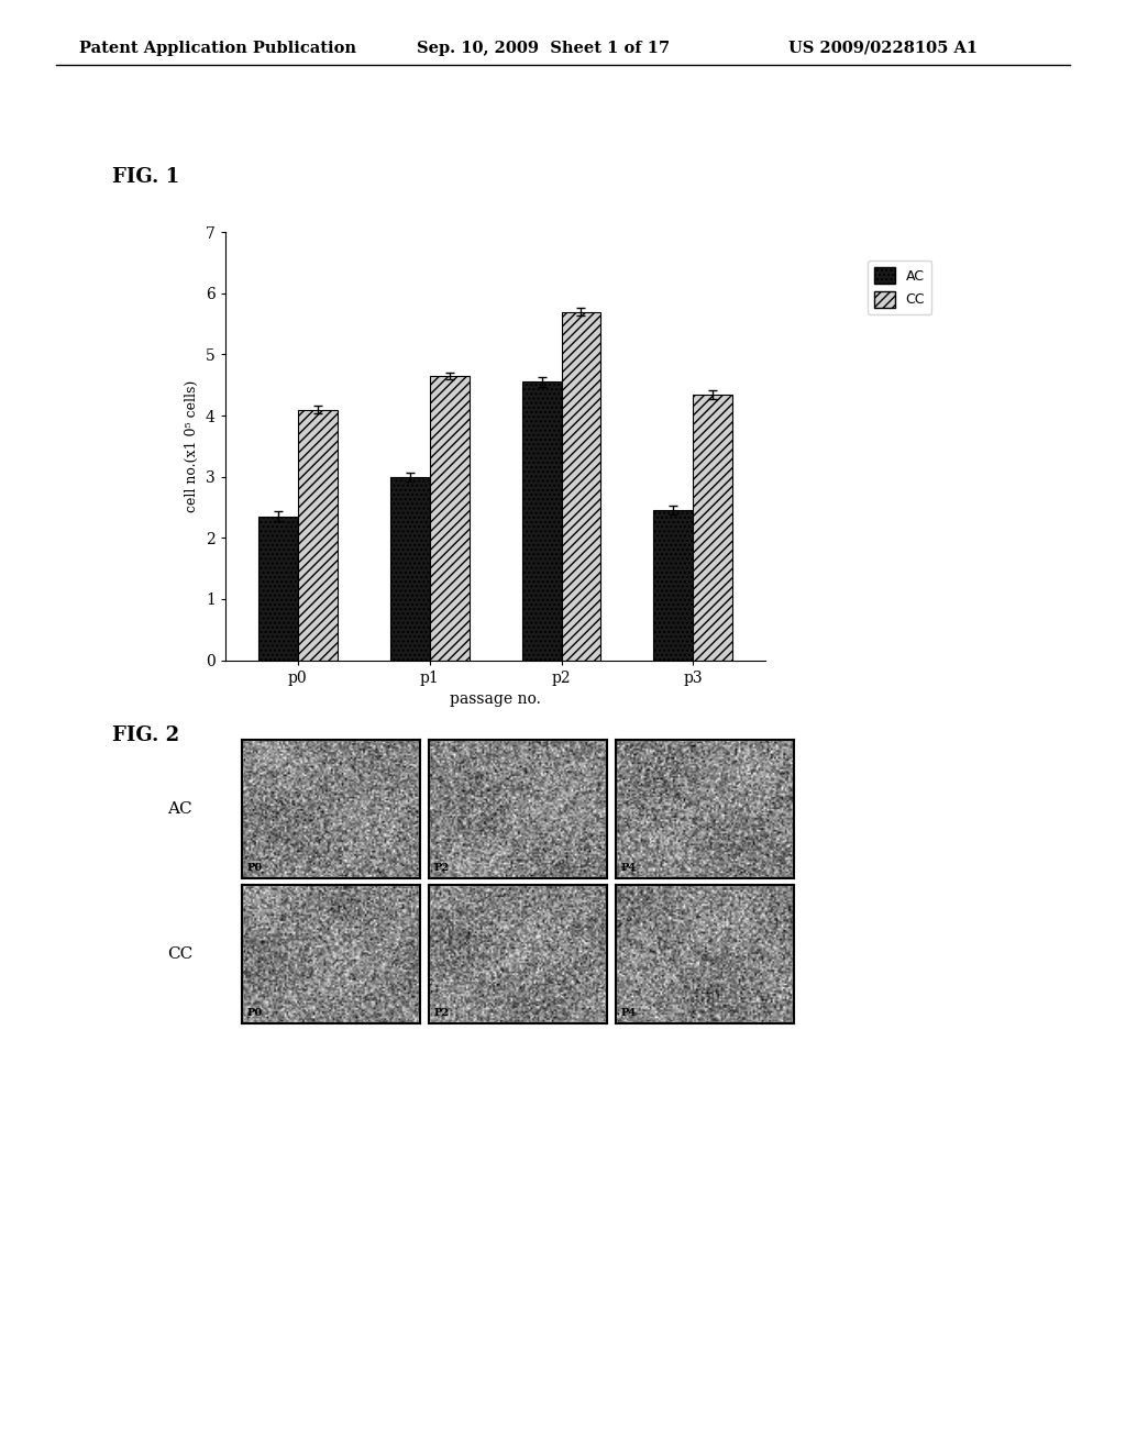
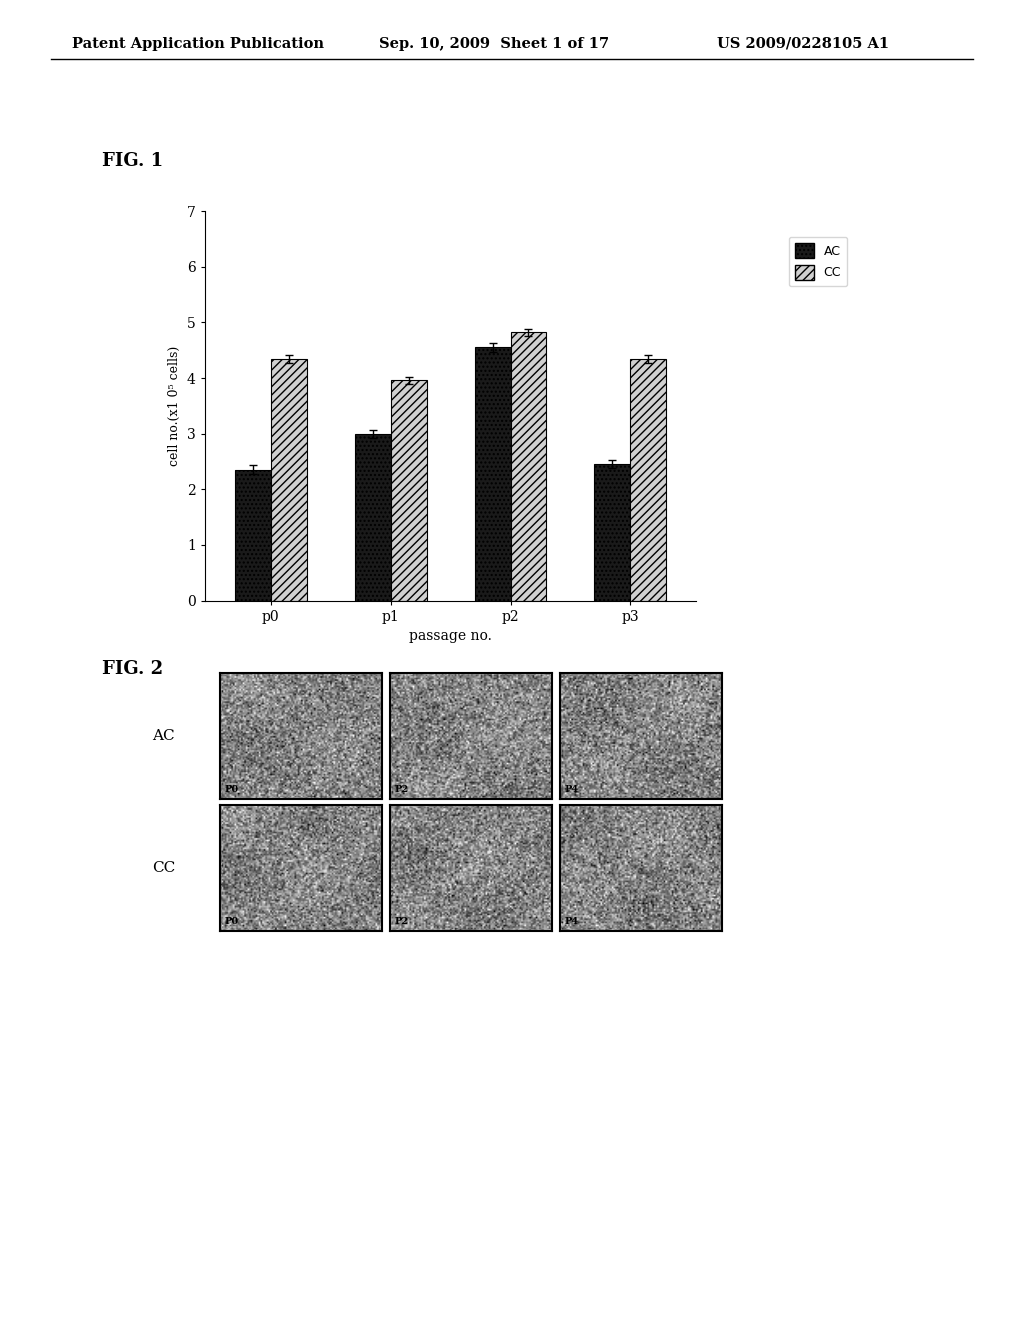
CC/p0: 4.10 -> 4.34
CC/p1: 4.65 -> 3.96
CC/p2: 5.70 -> 4.82
